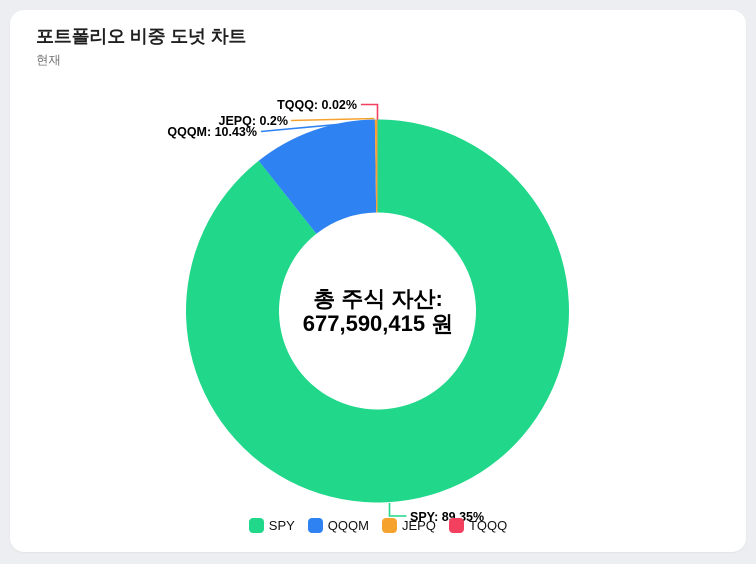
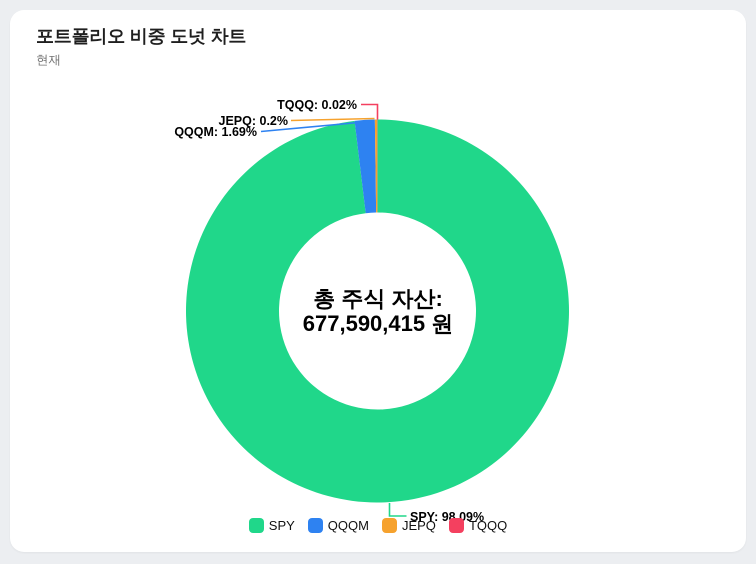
SPY: 89.35% -> 98.09%
QQQM: 10.43% -> 1.69%
